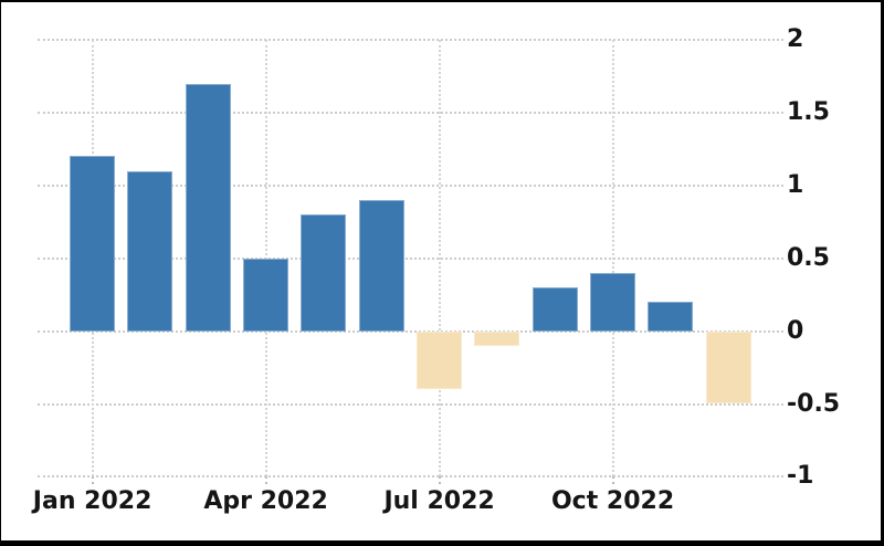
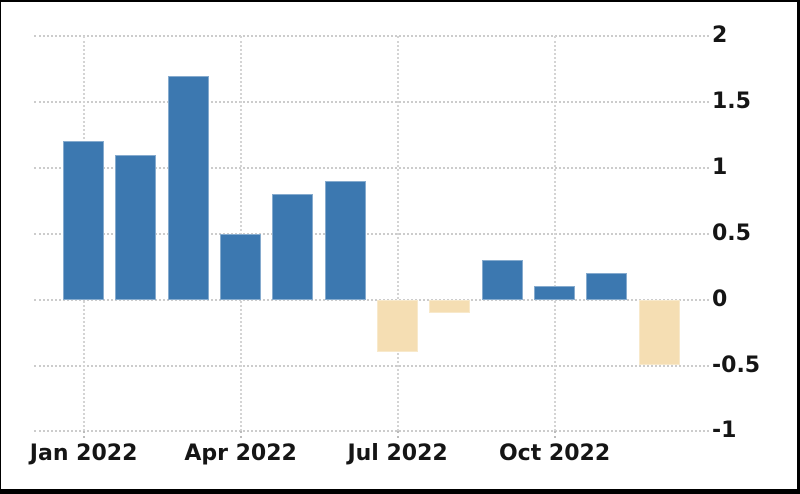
Oct 2022: 0.4 -> 0.1
